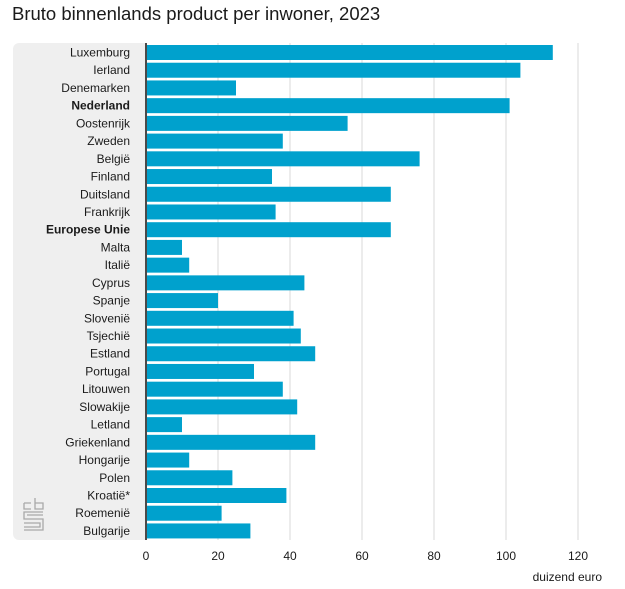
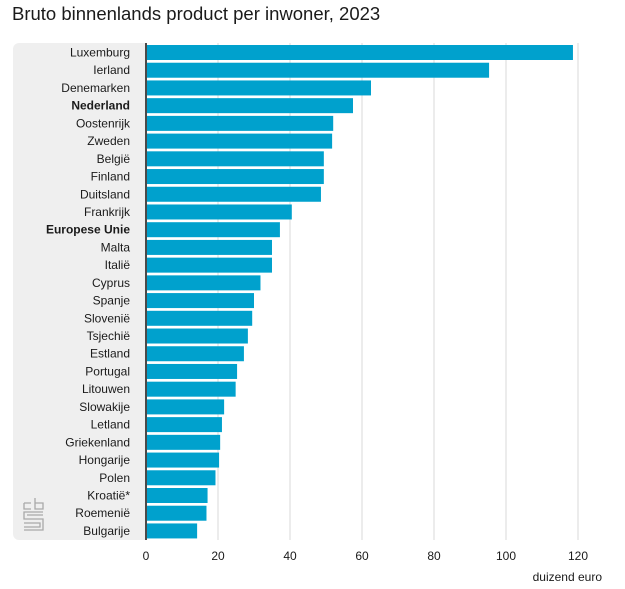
Luxemburg: 113 -> 119
Ierland: 104 -> 95
Denemarken: 25 -> 62
Nederland: 101 -> 58
Oostenrijk: 56 -> 52
Zweden: 38 -> 52
België: 76 -> 49
Finland: 35 -> 49
Duitsland: 68 -> 49
Frankrijk: 36 -> 40
Europese Unie: 68 -> 37
Malta: 10 -> 35
Italië: 12 -> 35
Cyprus: 44 -> 32
Spanje: 20 -> 30
Slovenië: 41 -> 30
Tsjechië: 43 -> 28
Estland: 47 -> 27
Portugal: 30 -> 25
Litouwen: 38 -> 25
Slowakije: 42 -> 22
Letland: 10 -> 21
Griekenland: 47 -> 21
Hongarije: 12 -> 20
Polen: 24 -> 19
Kroatië*: 39 -> 17
Roemenië: 21 -> 17
Bulgarije: 29 -> 14
